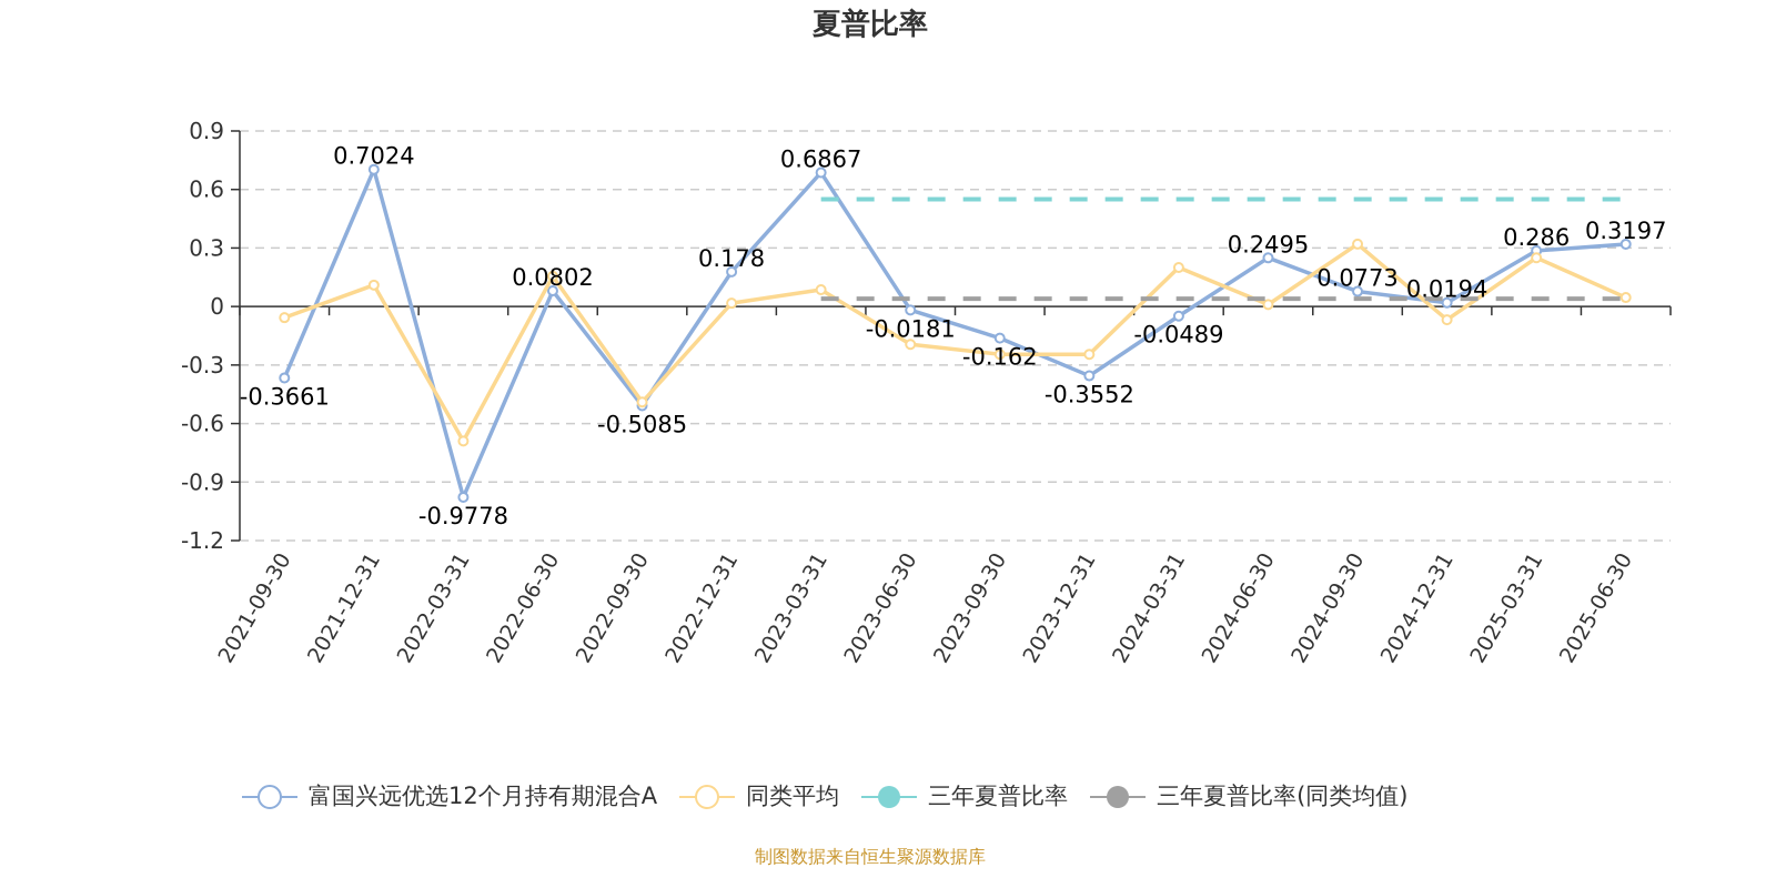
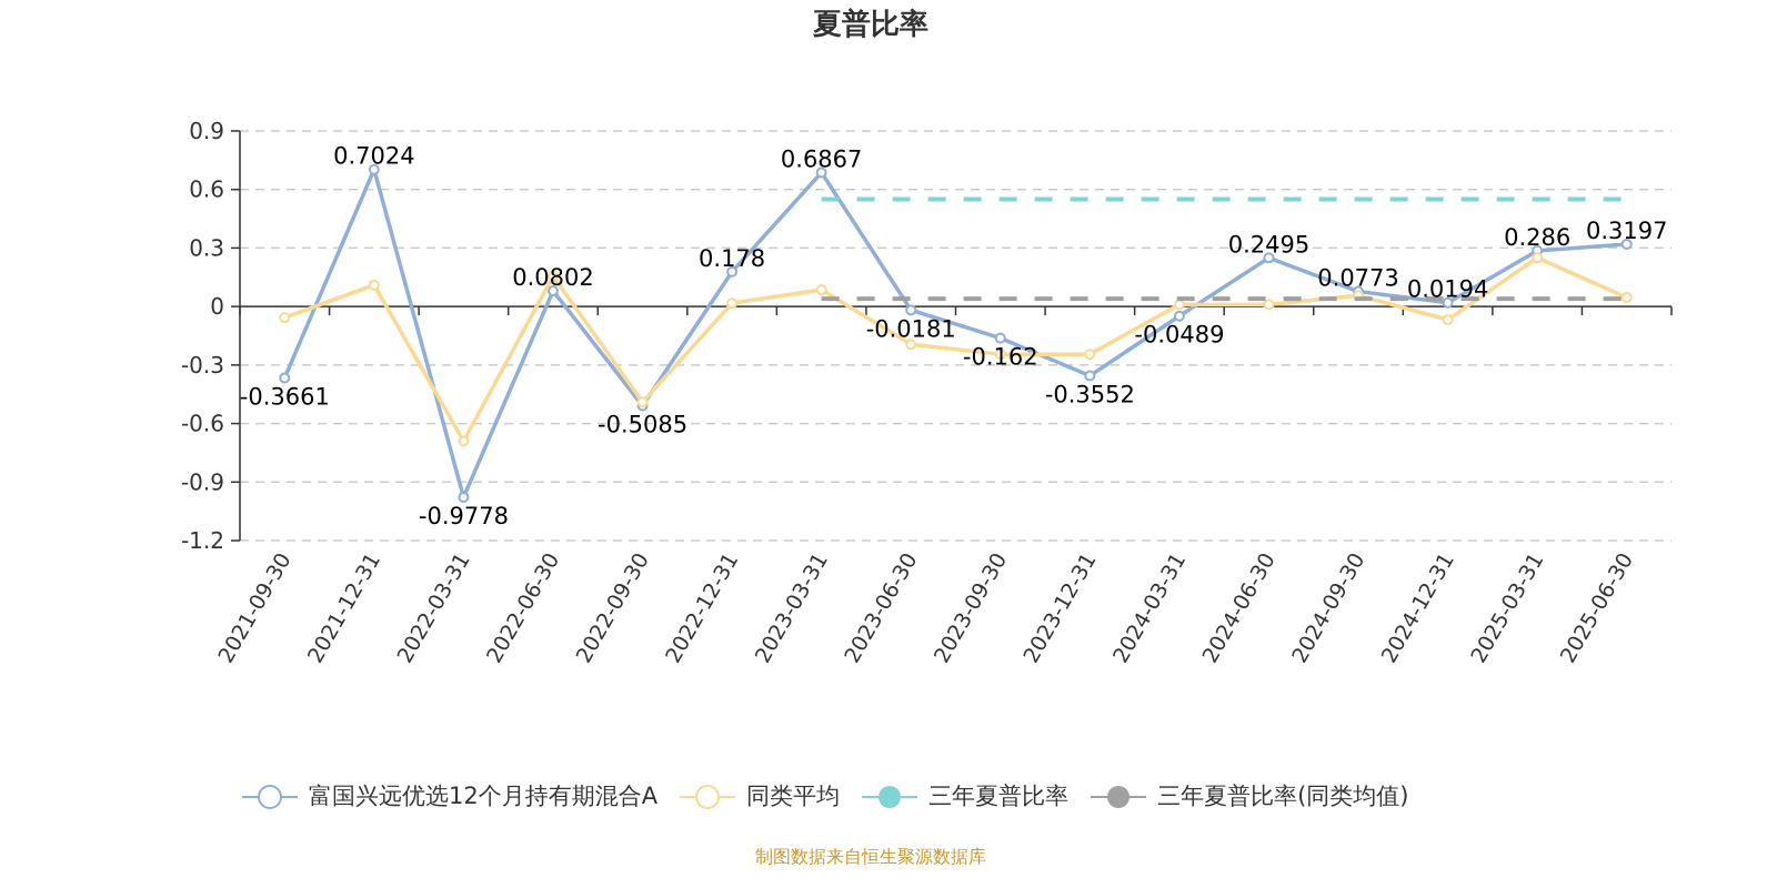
同类平均/2024-03-31: 0.20 -> 0.01
同类平均/2024-09-30: 0.32 -> 0.06
